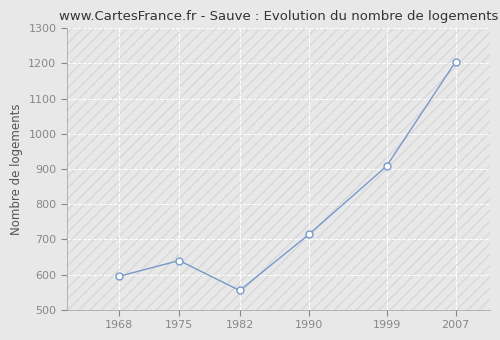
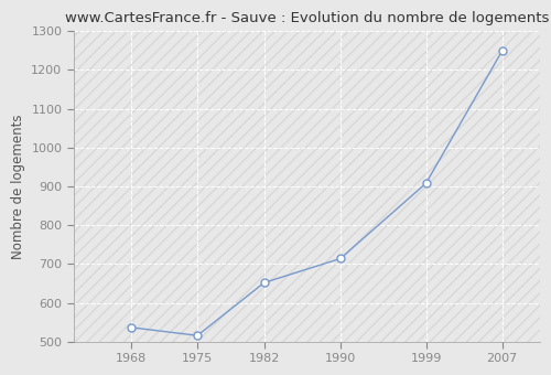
1968: 595 -> 537
1975: 640 -> 516
1982: 555 -> 652
2007: 1205 -> 1249
